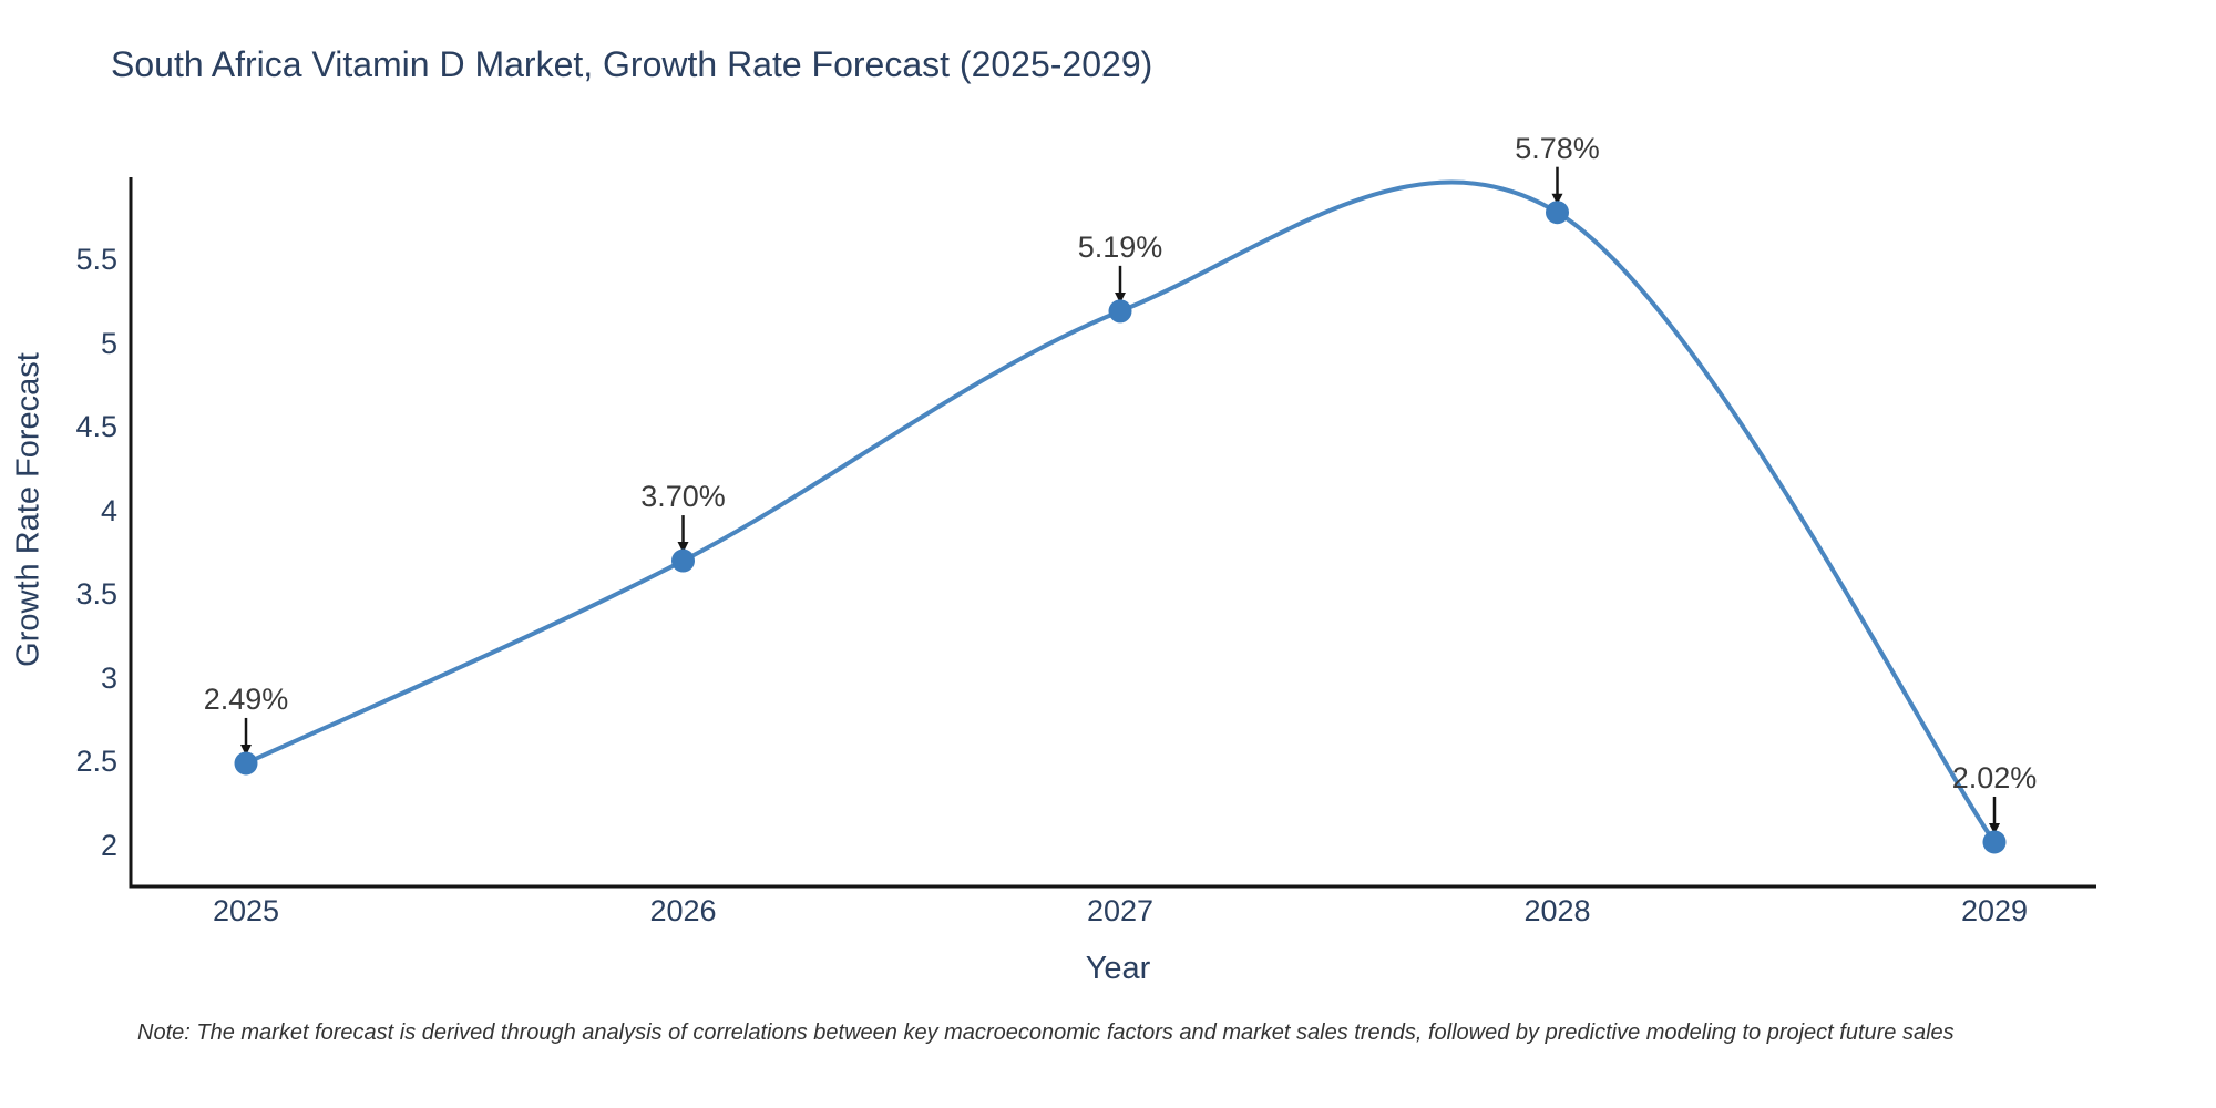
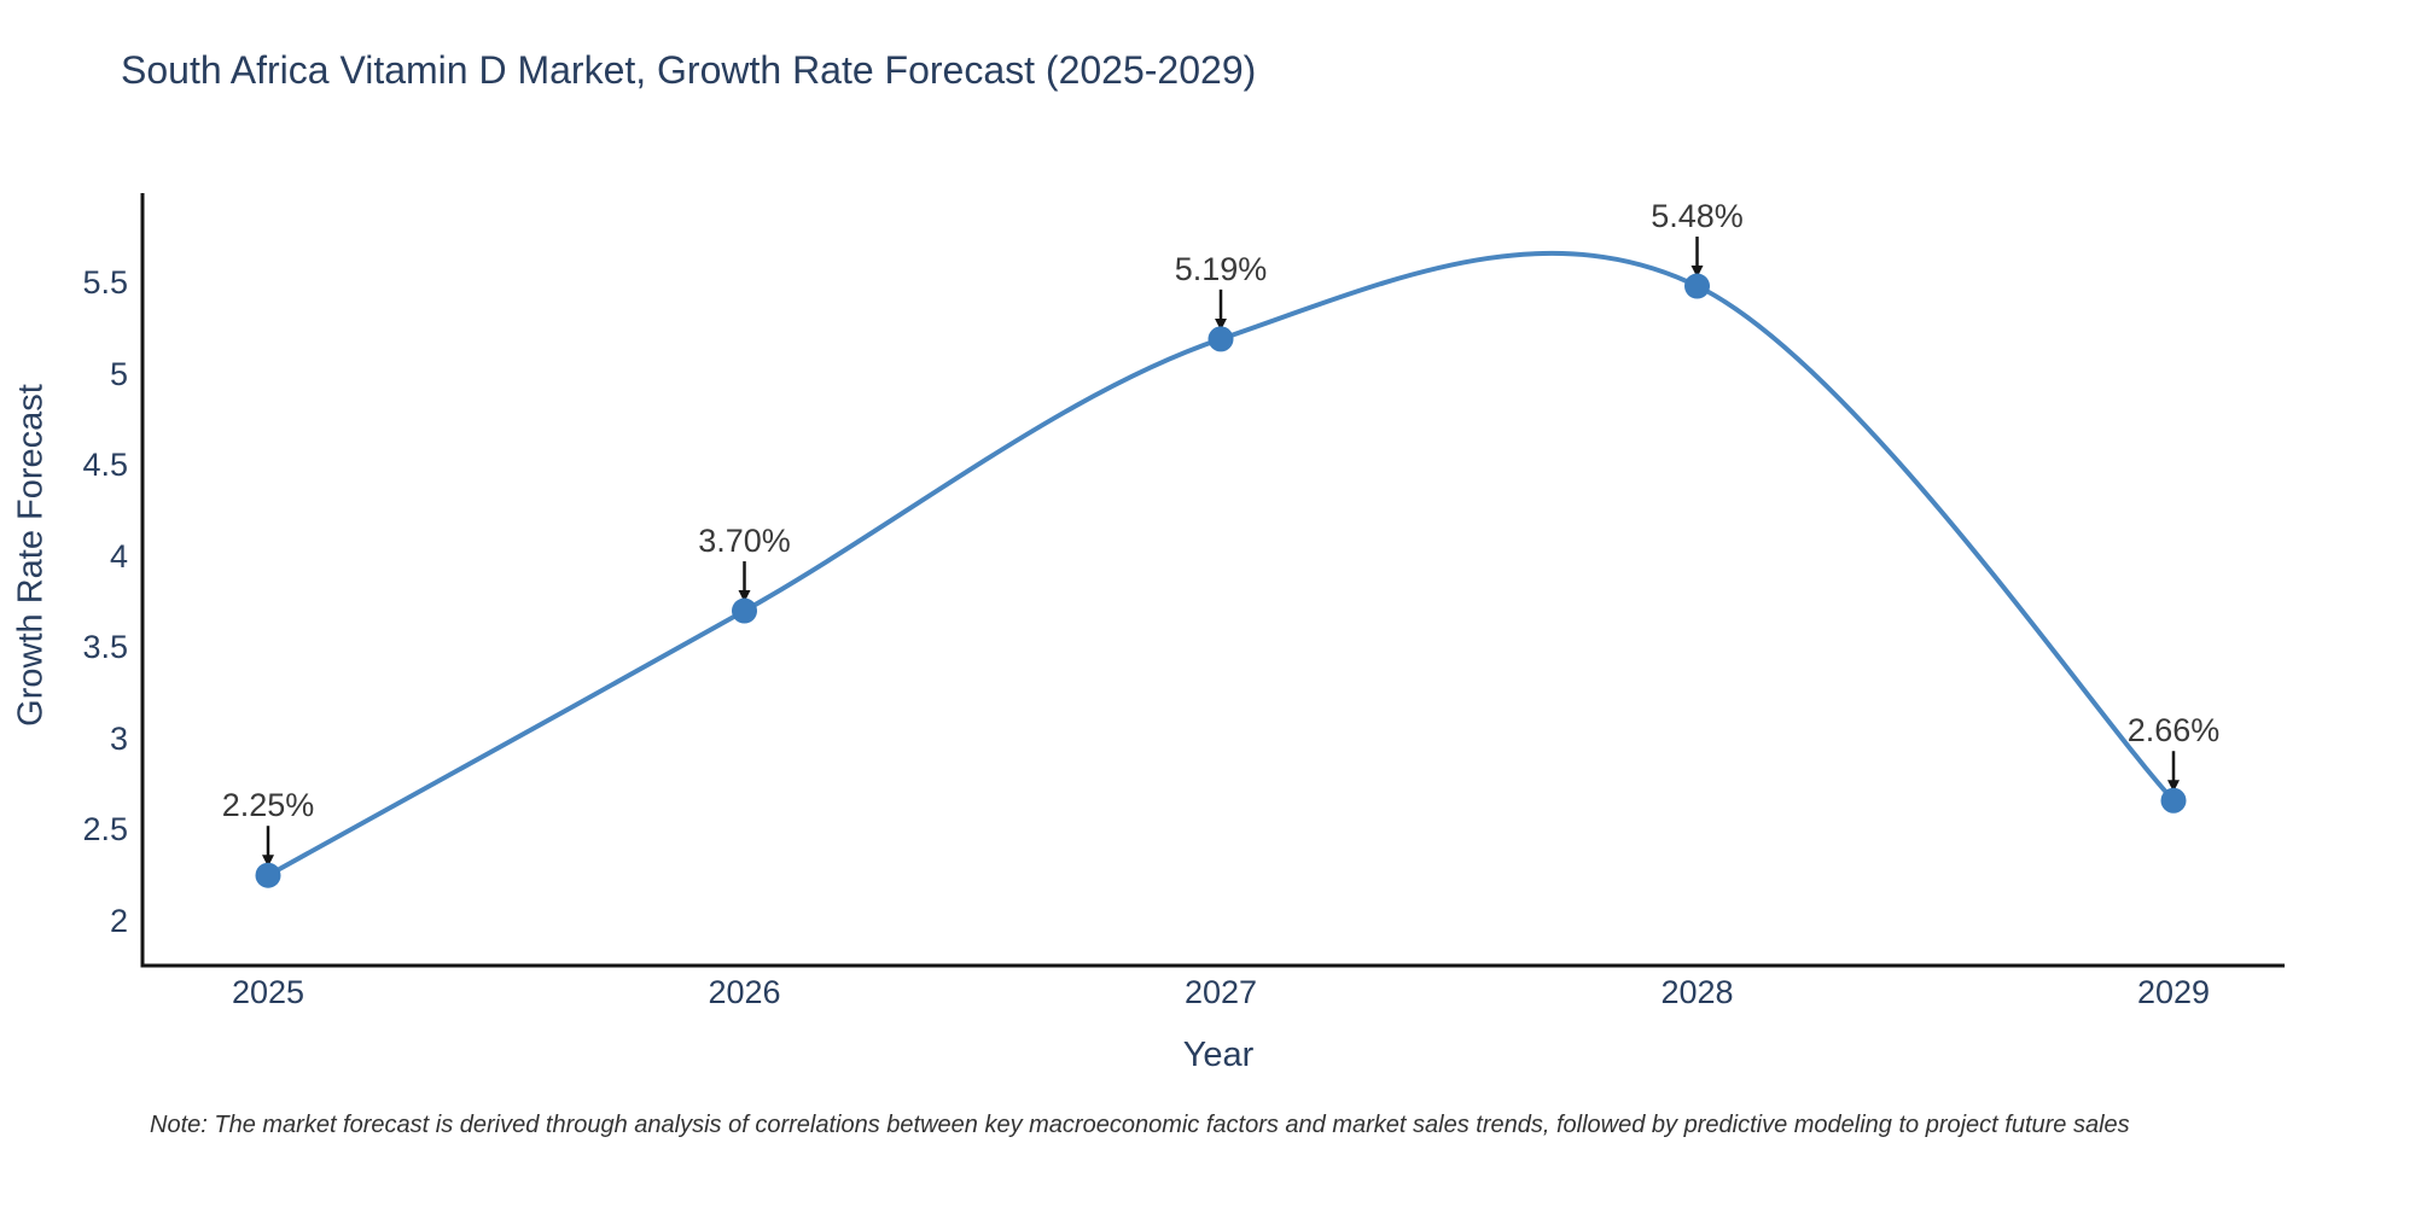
2025: 2.49% -> 2.25%
2028: 5.78% -> 5.48%
2029: 2.02% -> 2.66%
